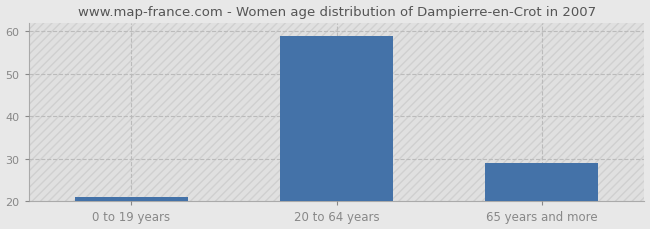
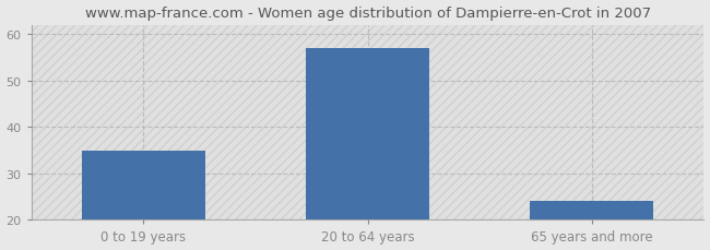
0 to 19 years: 21 -> 35
20 to 64 years: 59 -> 57
65 years and more: 29 -> 24
